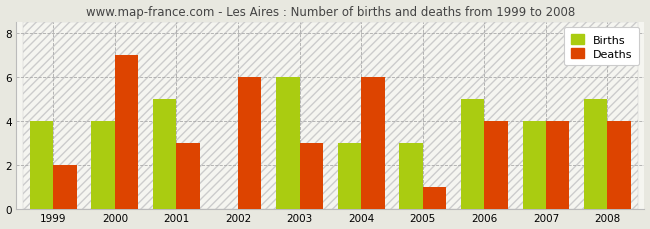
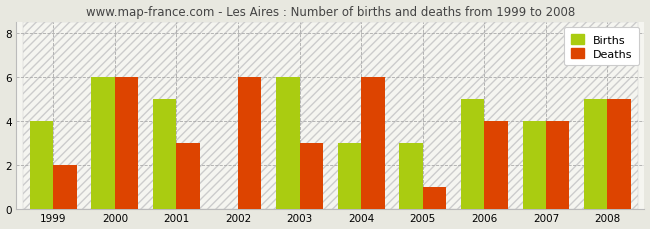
Births/2000: 4 -> 6
Deaths/2000: 7 -> 6
Deaths/2008: 4 -> 5
